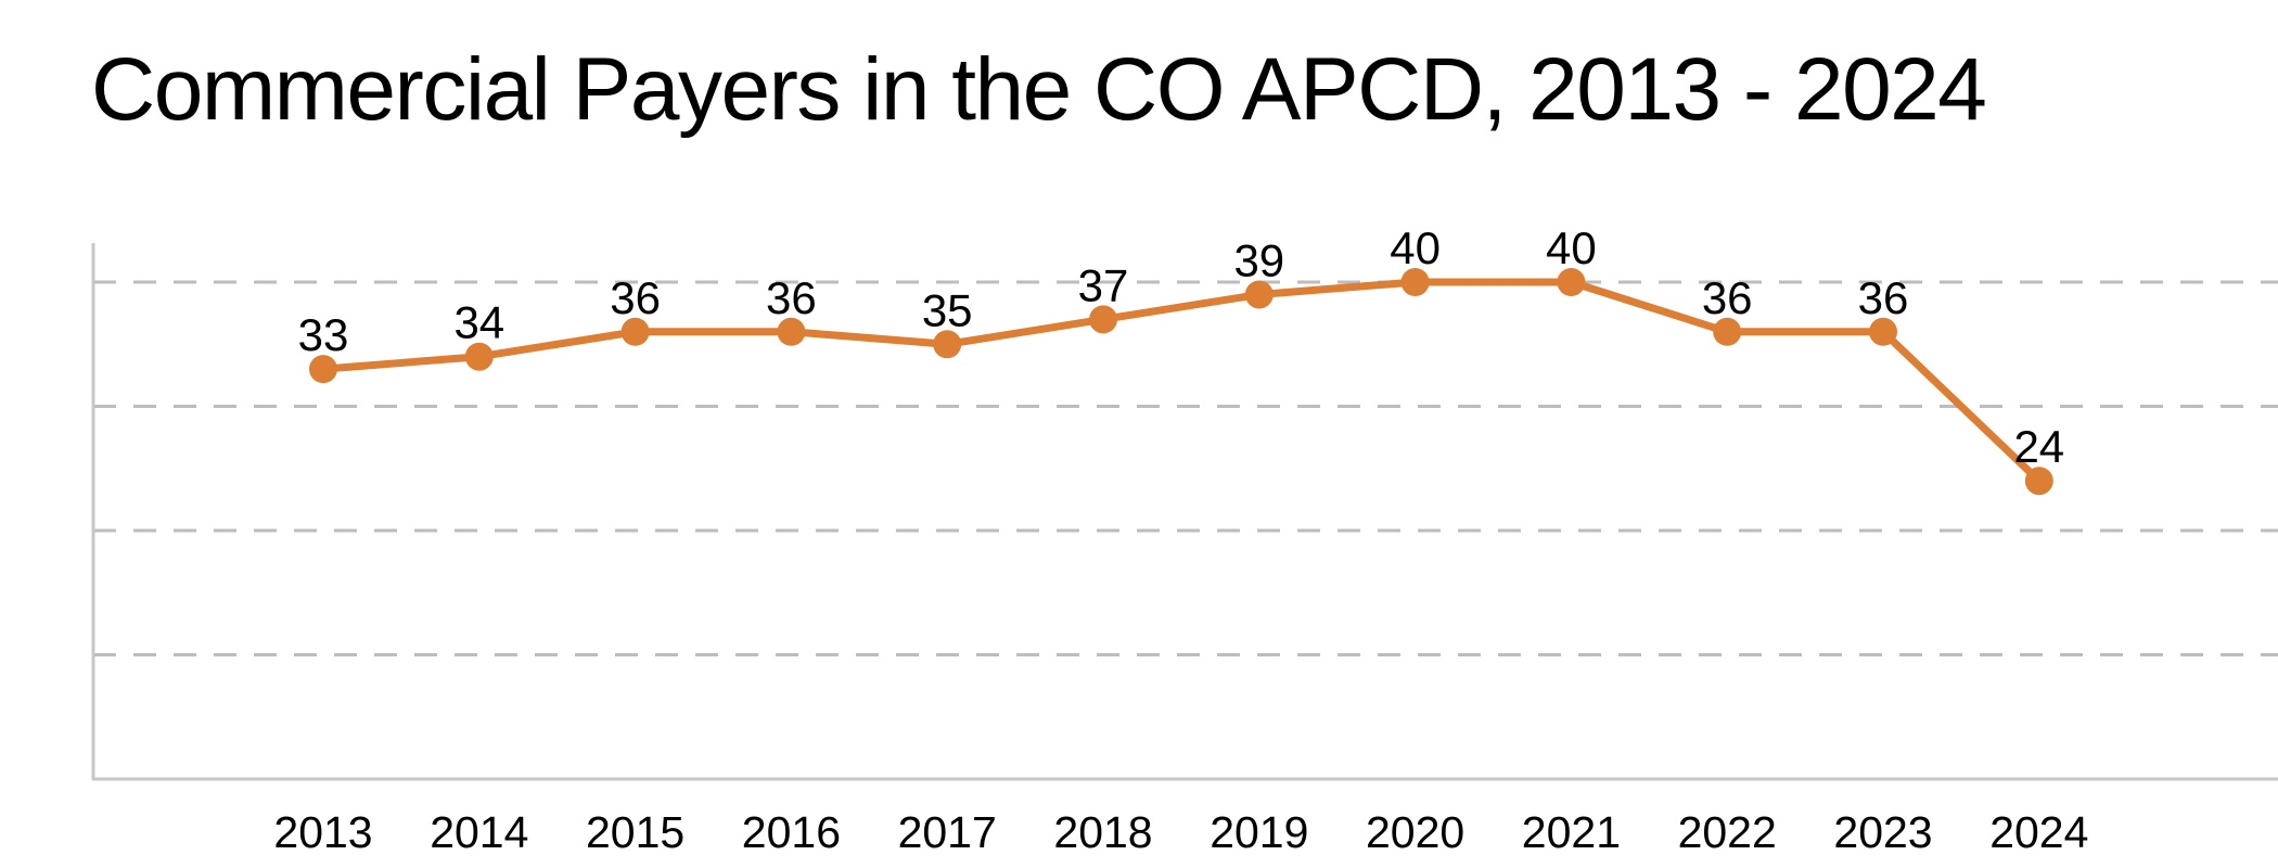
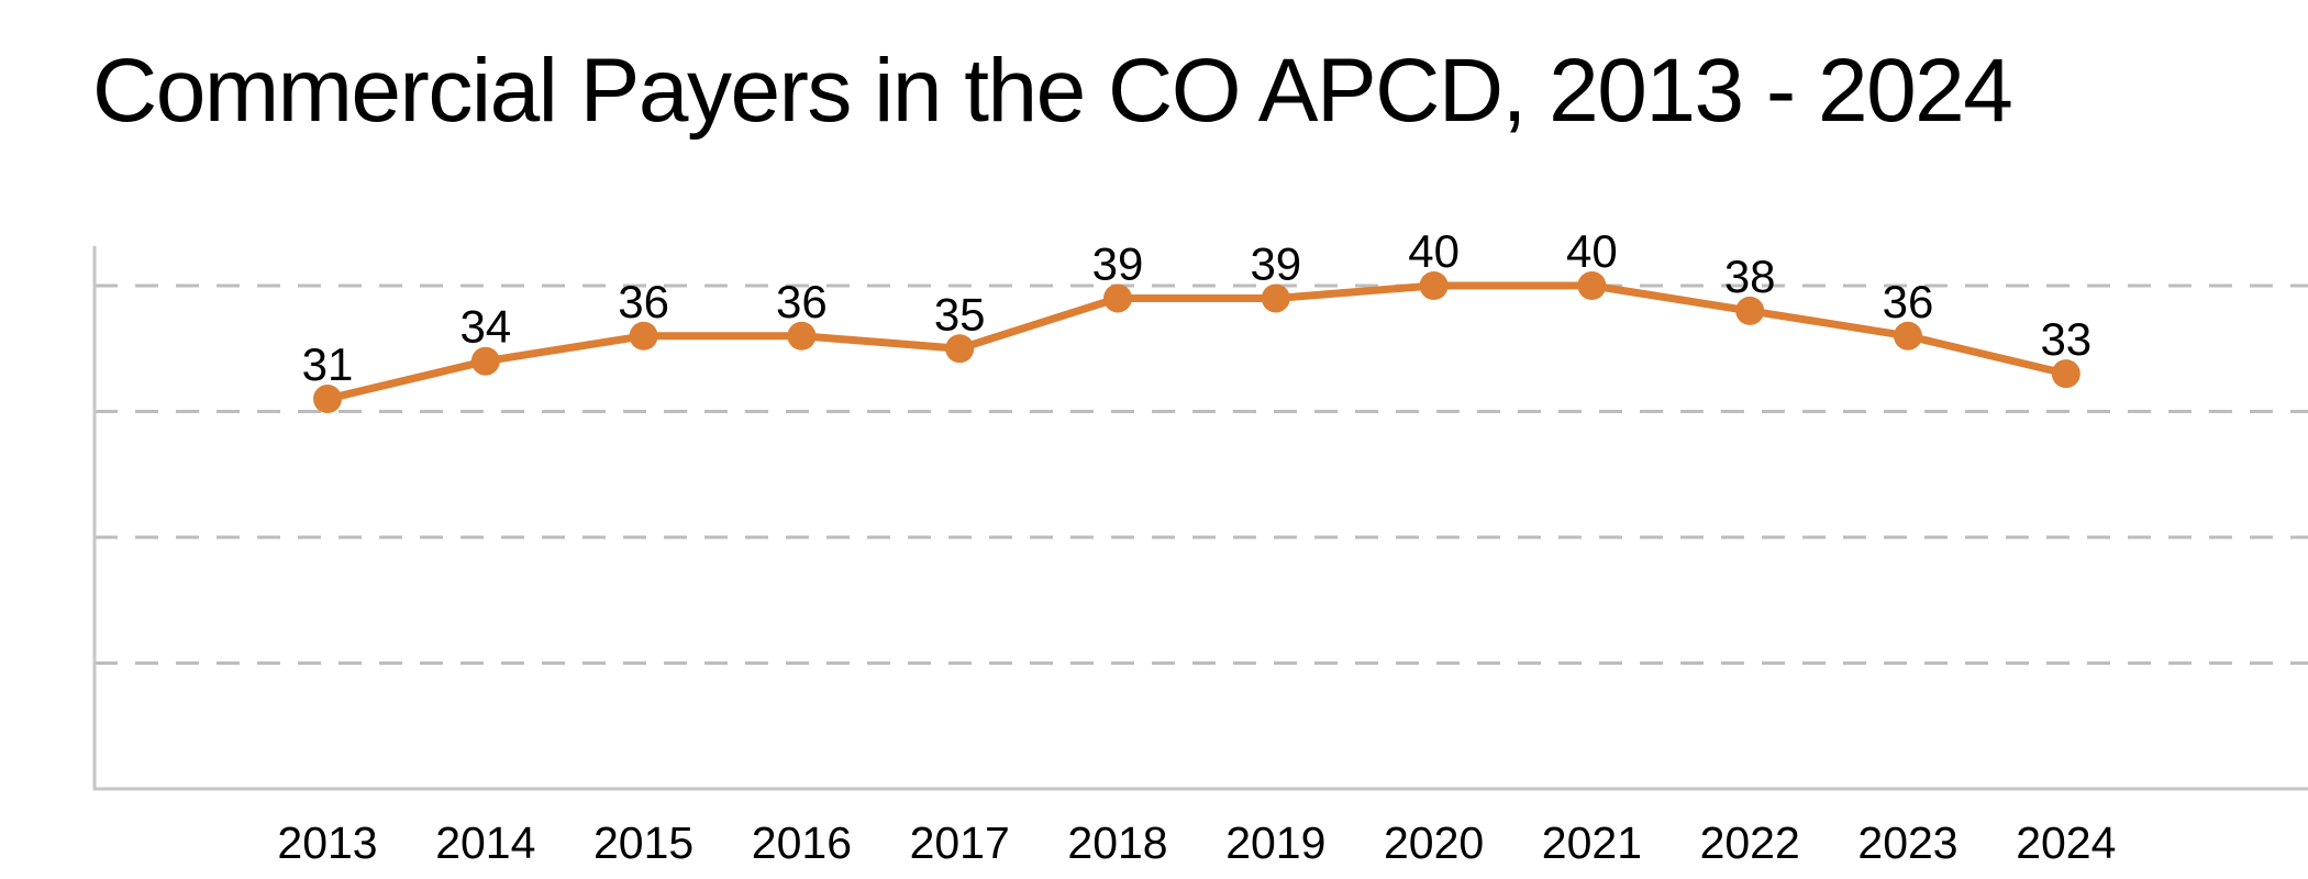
2013: 33 -> 31
2018: 37 -> 39
2022: 36 -> 38
2024: 24 -> 33
